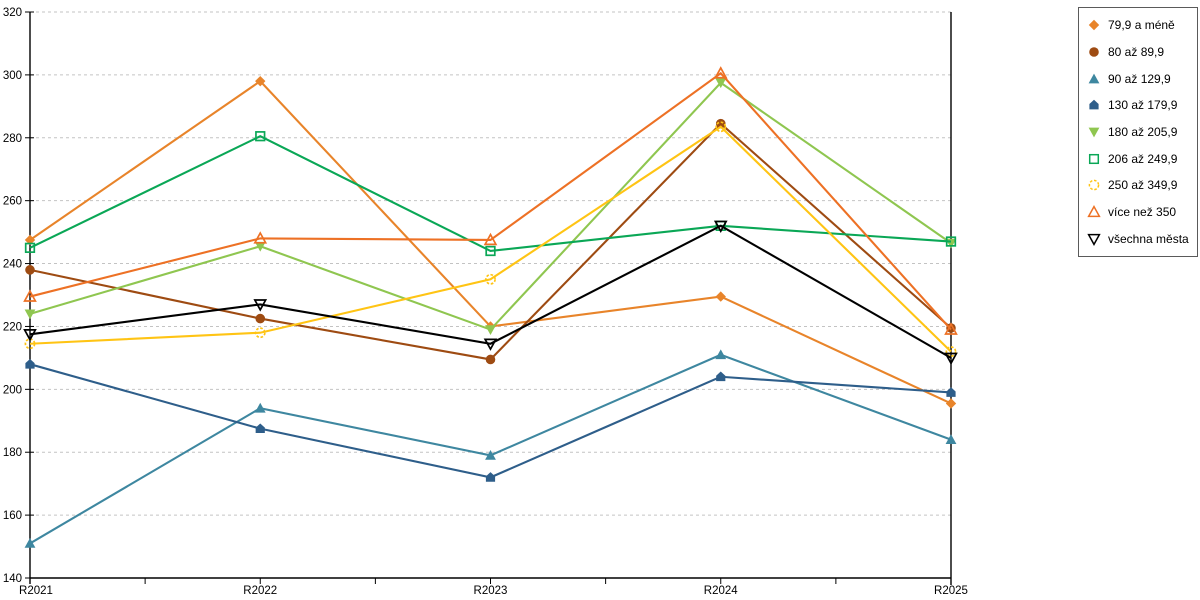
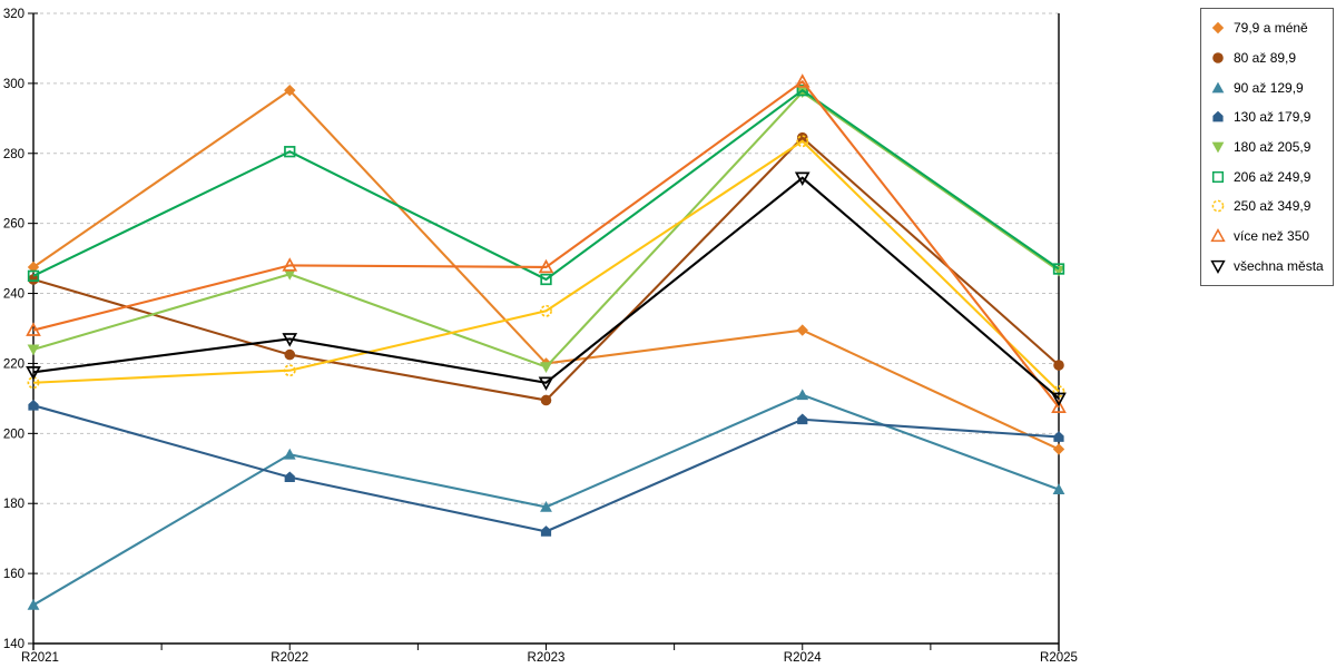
80 až 89,9/R2021: 238 -> 244
206 až 249,9/R2024: 252 -> 298
všechna města/R2024: 252 -> 273
více než 350/R2025: 219 -> 208
